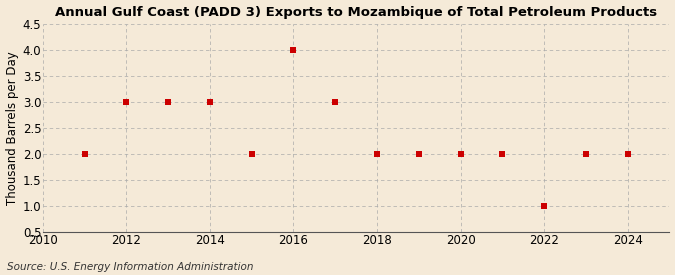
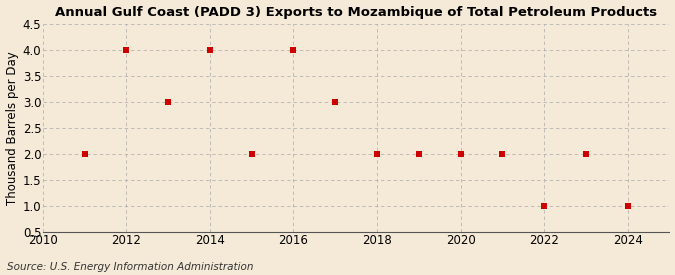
2012: 3 -> 4
2014: 3 -> 4
2024: 2 -> 1
